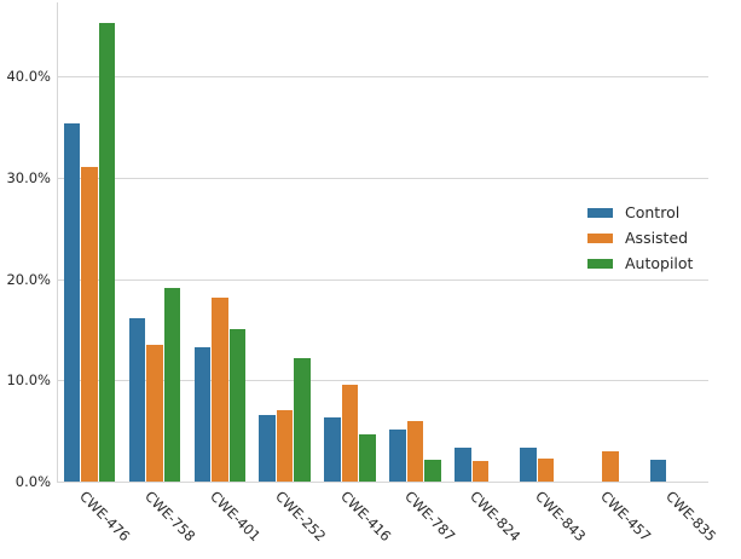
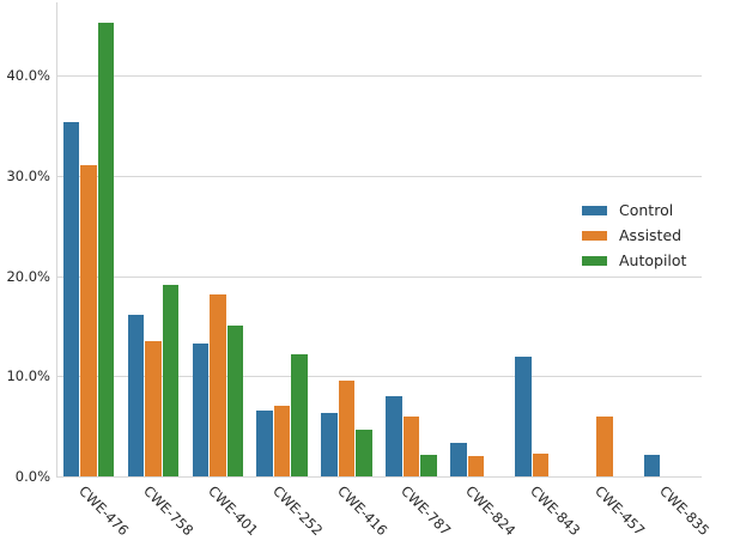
Control/CWE-787: 5% -> 8%
Control/CWE-843: 3% -> 12%
Assisted/CWE-457: 3% -> 6%
